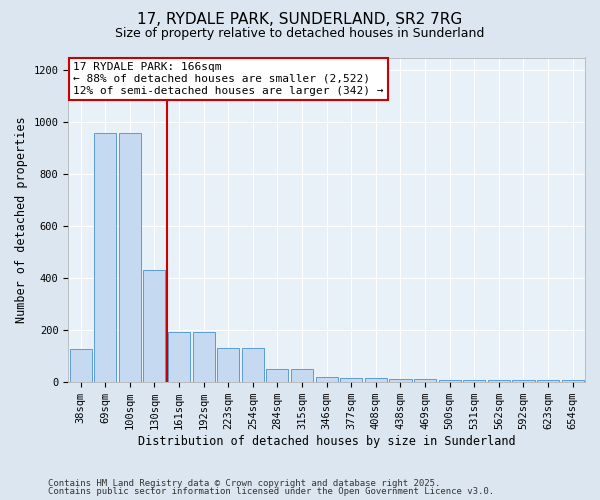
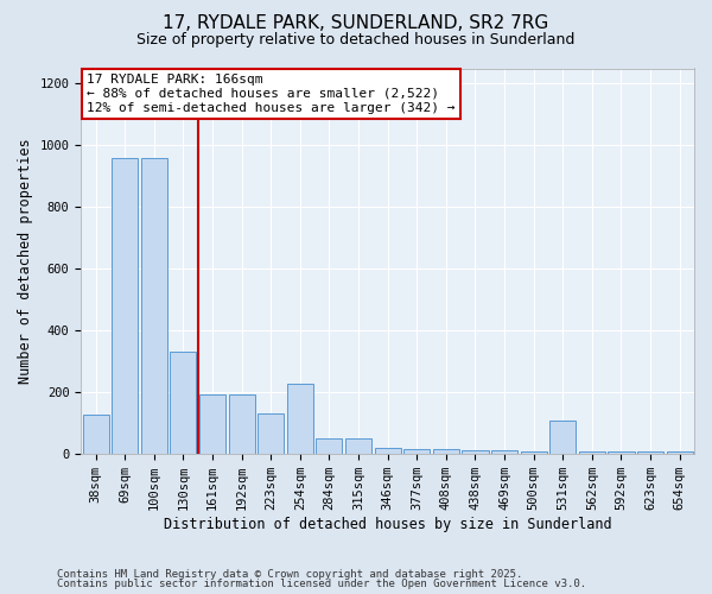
130sqm: 430 -> 330
254sqm: 130 -> 225
531sqm: 5 -> 105
